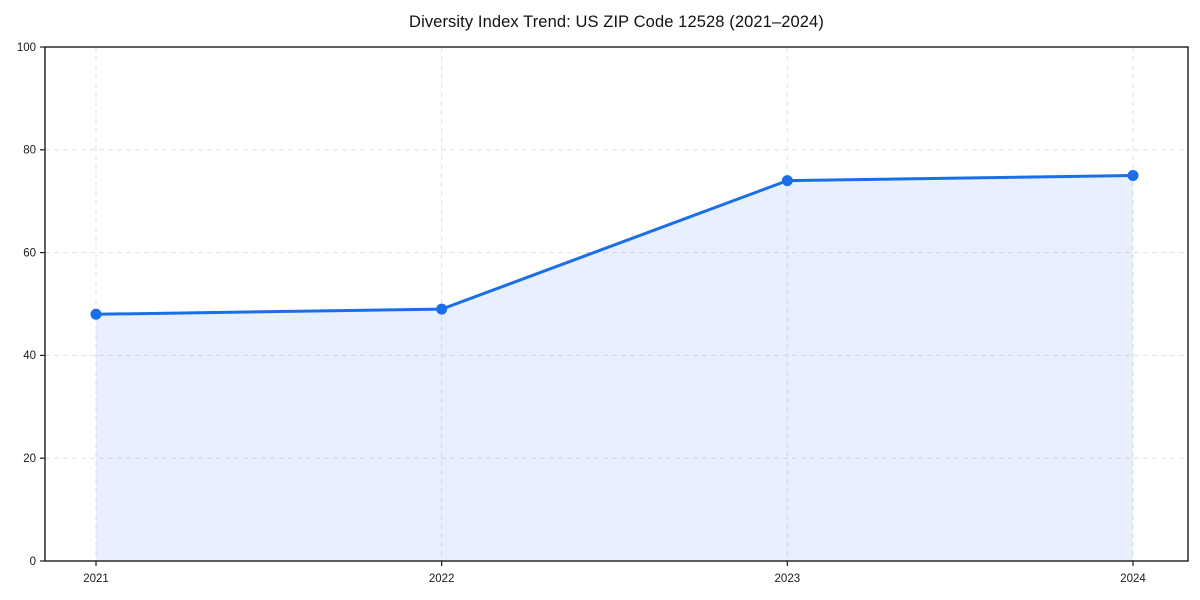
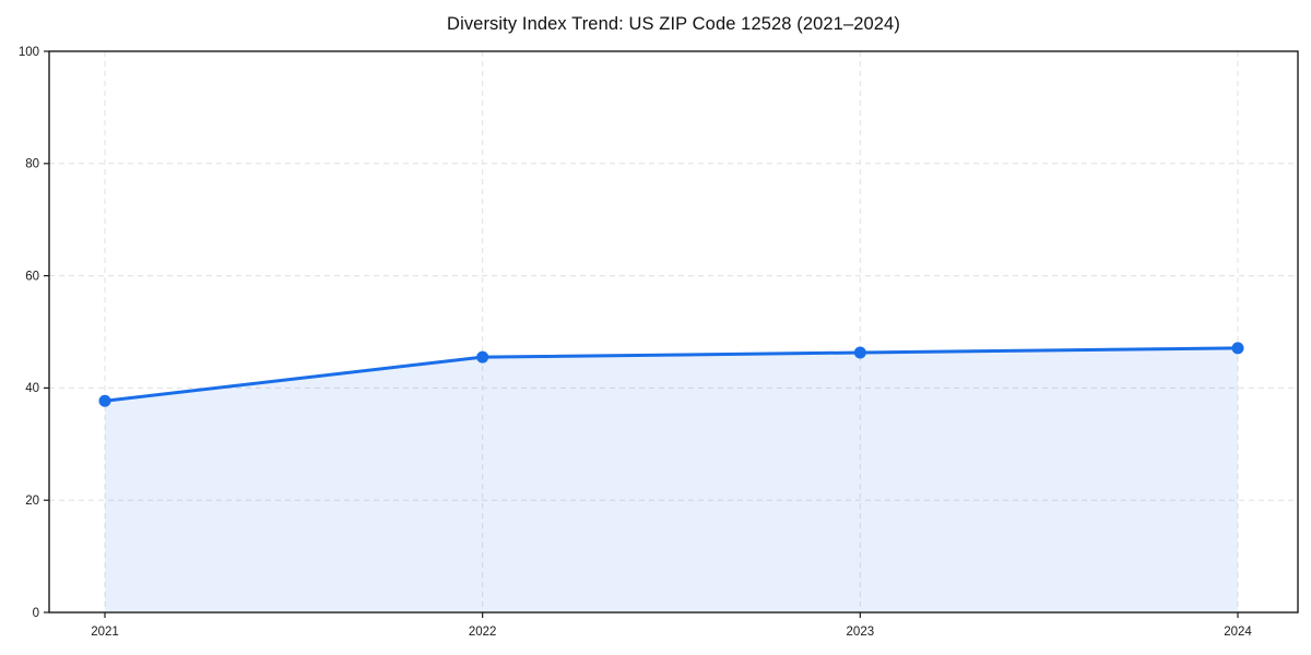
2021: 48 -> 38
2022: 49 -> 46
2023: 74 -> 46
2024: 75 -> 47
